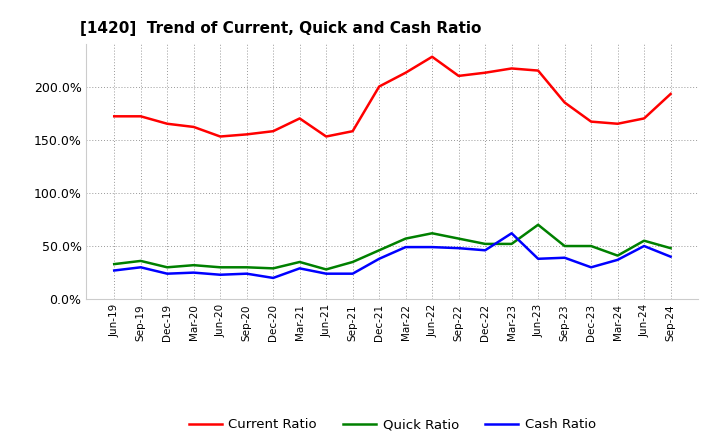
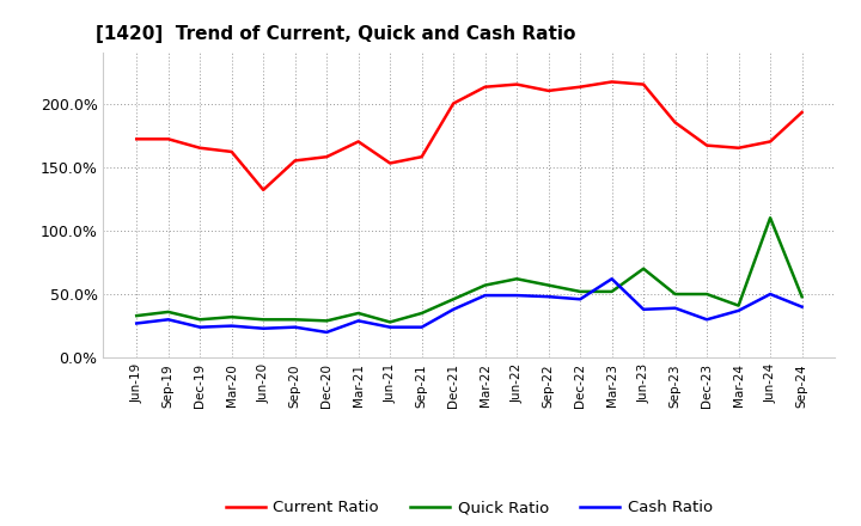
Current Ratio/Jun-20: 153% -> 132%
Current Ratio/Jun-22: 228% -> 215%
Quick Ratio/Jun-24: 55% -> 110%
